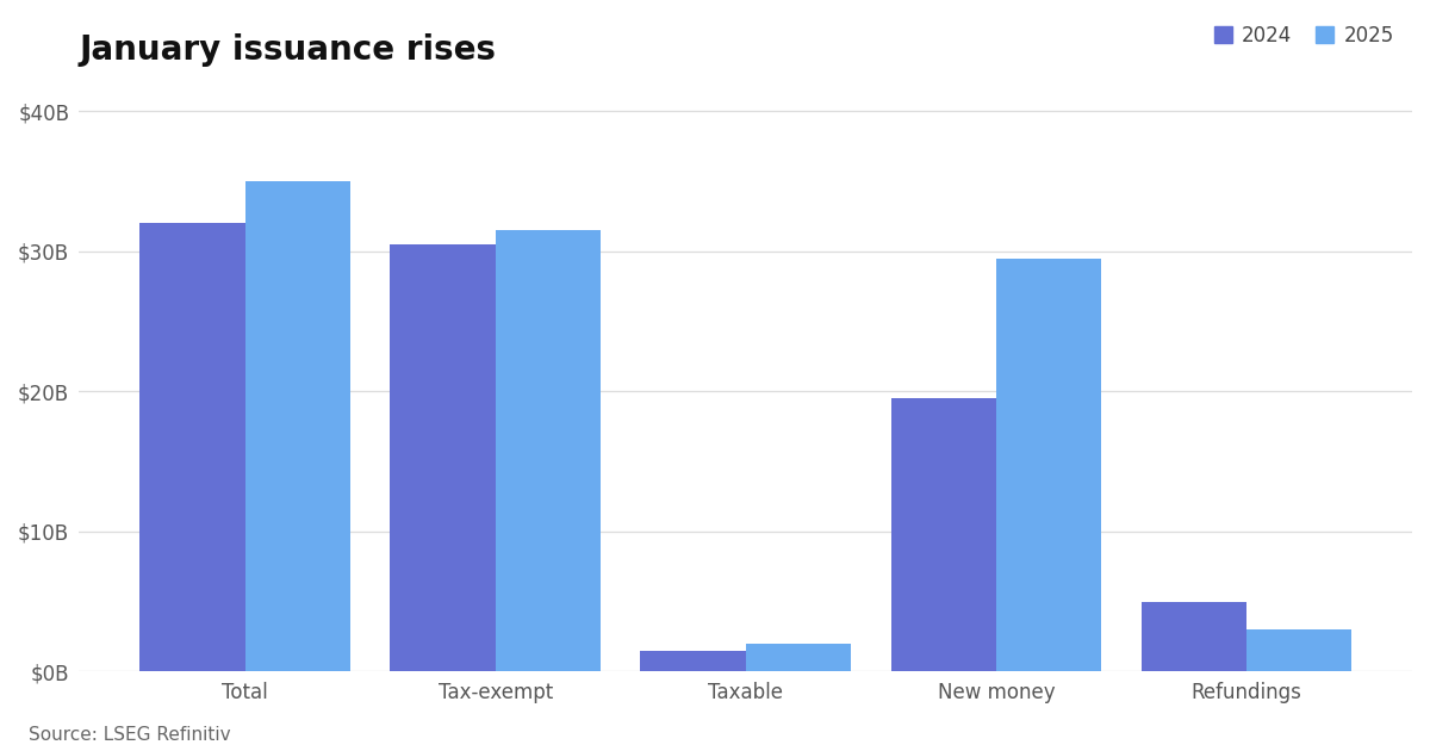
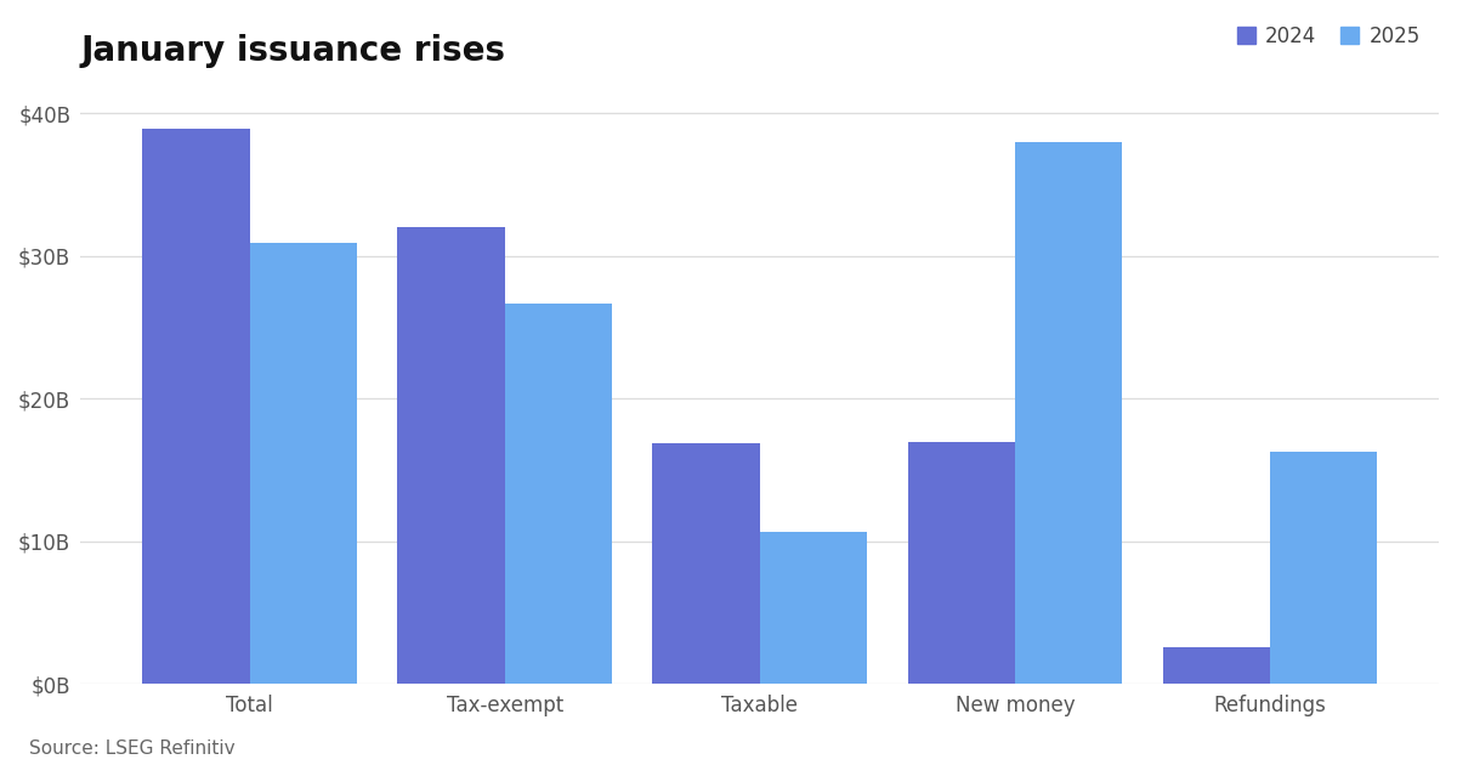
2024/Total: $32.0B -> $38.9B
2025/Total: $35.0B -> $30.9B
2024/Tax-exempt: $30.5B -> $32.0B
2025/Tax-exempt: $31.5B -> $26.7B
2024/Taxable: $1.5B -> $16.9B
2025/Taxable: $2.0B -> $10.7B
2024/New money: $19.5B -> $17.0B
2025/New money: $29.5B -> $38.0B
2024/Refundings: $5.0B -> $2.6B
2025/Refundings: $3.0B -> $16.3B
